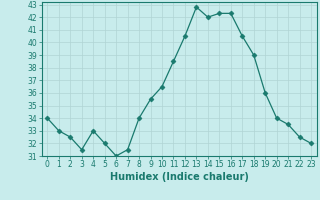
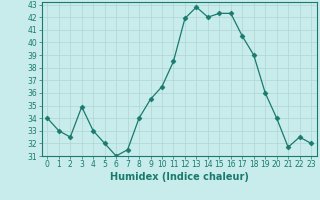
3: 31.5 -> 34.9
12: 40.5 -> 41.9
21: 33.5 -> 31.7
